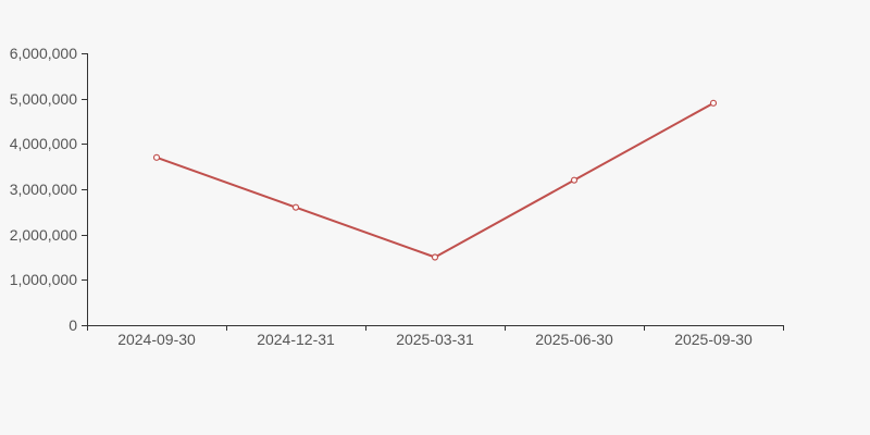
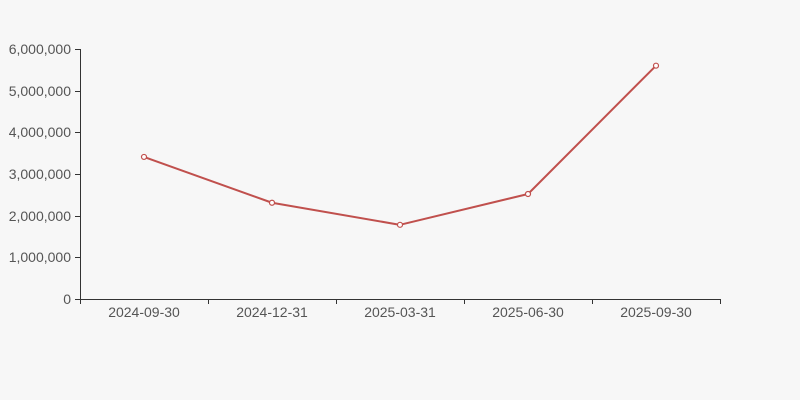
2024-09-30: 3700000 -> 3400000
2024-12-31: 2600000 -> 2300000
2025-03-31: 1500000 -> 1800000
2025-06-30: 3200000 -> 2500000
2025-09-30: 4900000 -> 5600000
